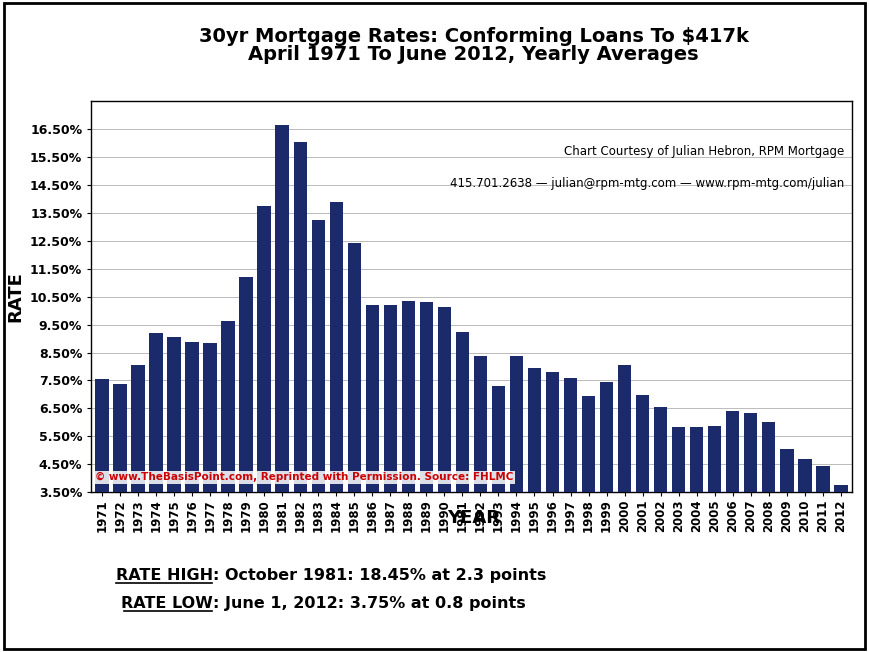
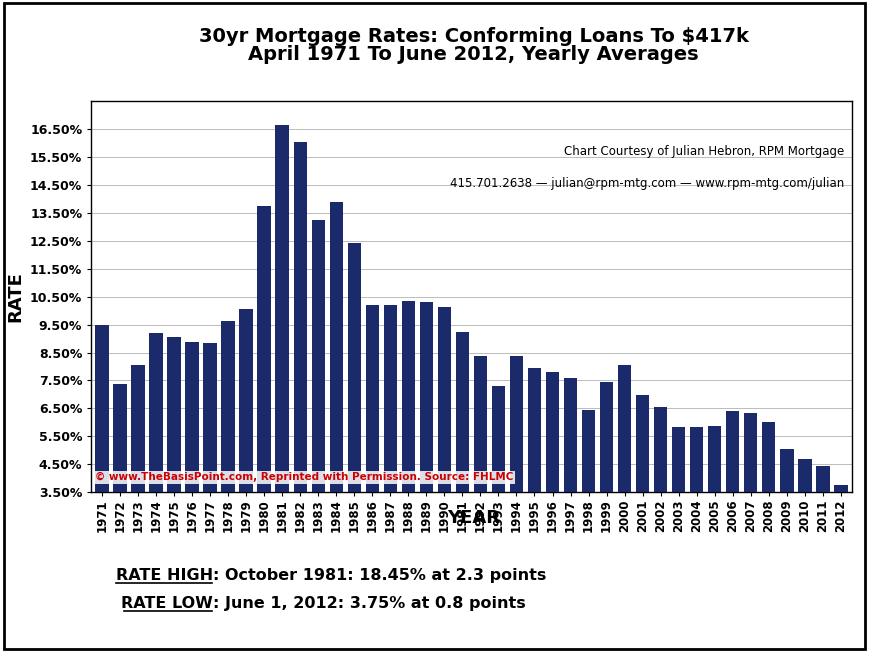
1971: 7.54% -> 9.50%
1979: 11.20% -> 10.05%
1998: 6.94% -> 6.45%
